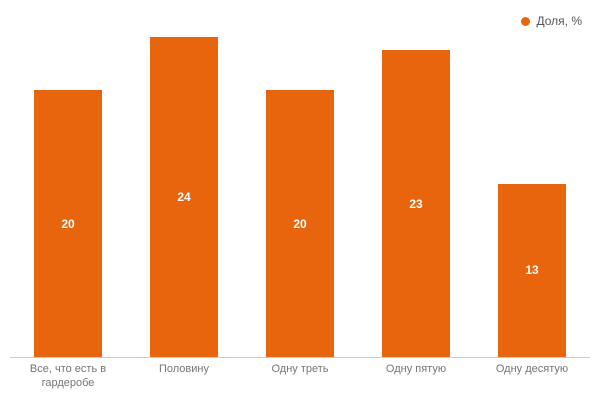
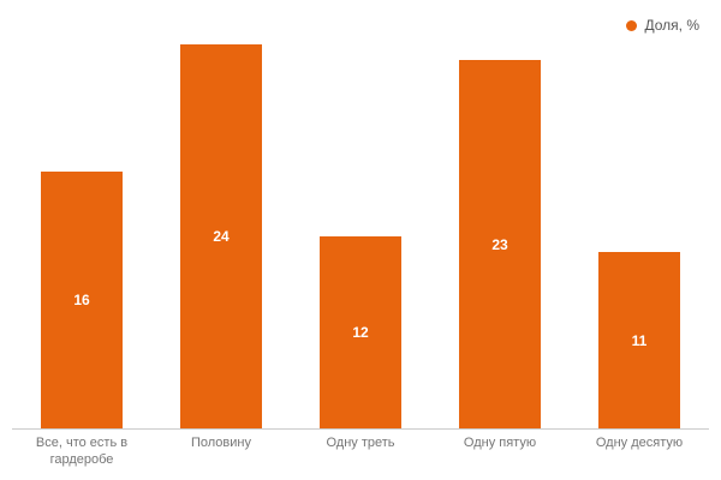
Все, что есть в гардеробе: 20 -> 16
Одну треть: 20 -> 12
Одну десятую: 13 -> 11
